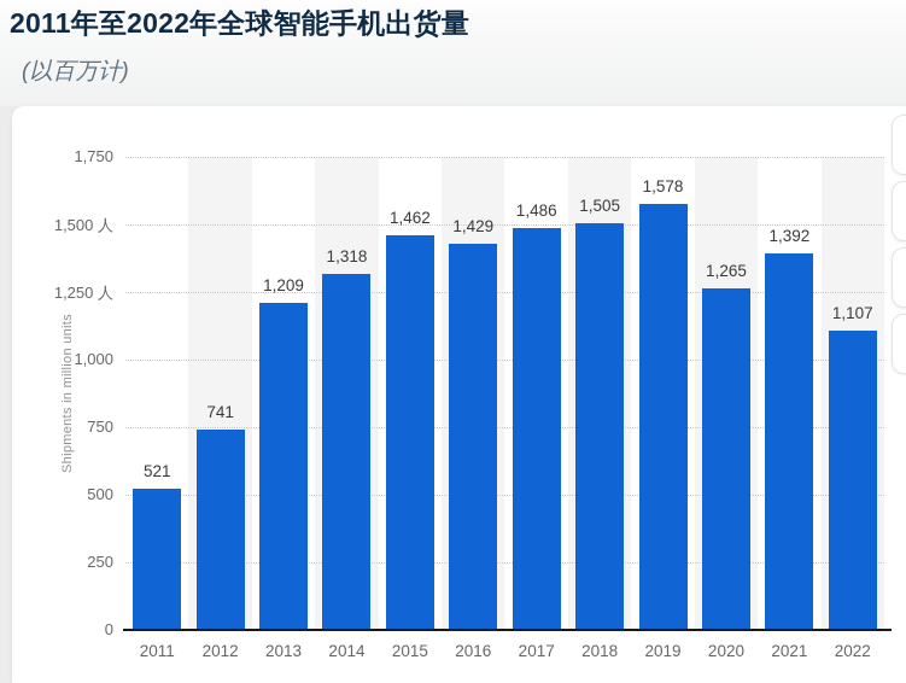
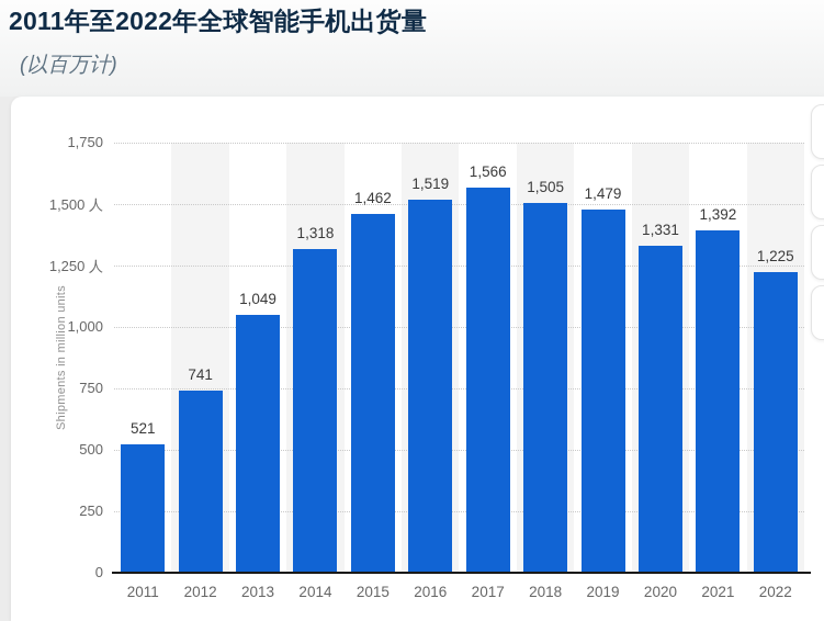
2013: 1,209 -> 1,049
2016: 1,429 -> 1,519
2017: 1,486 -> 1,566
2019: 1,578 -> 1,479
2020: 1,265 -> 1,331
2022: 1,107 -> 1,225
